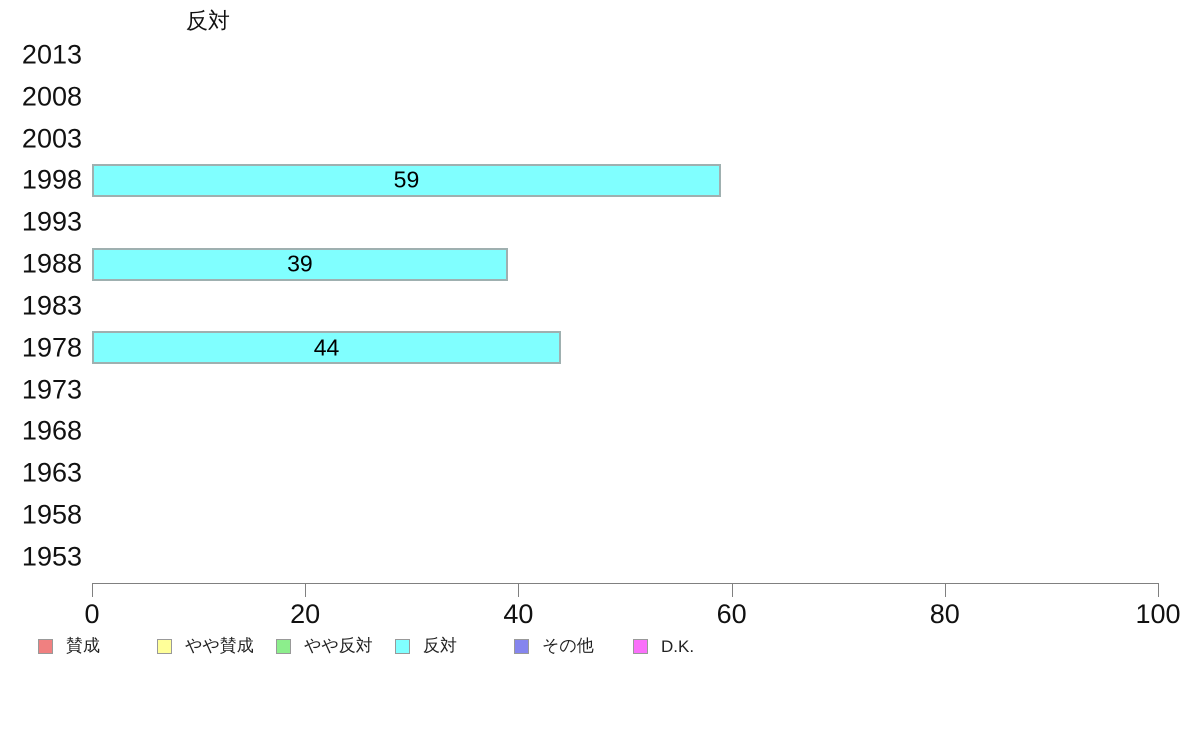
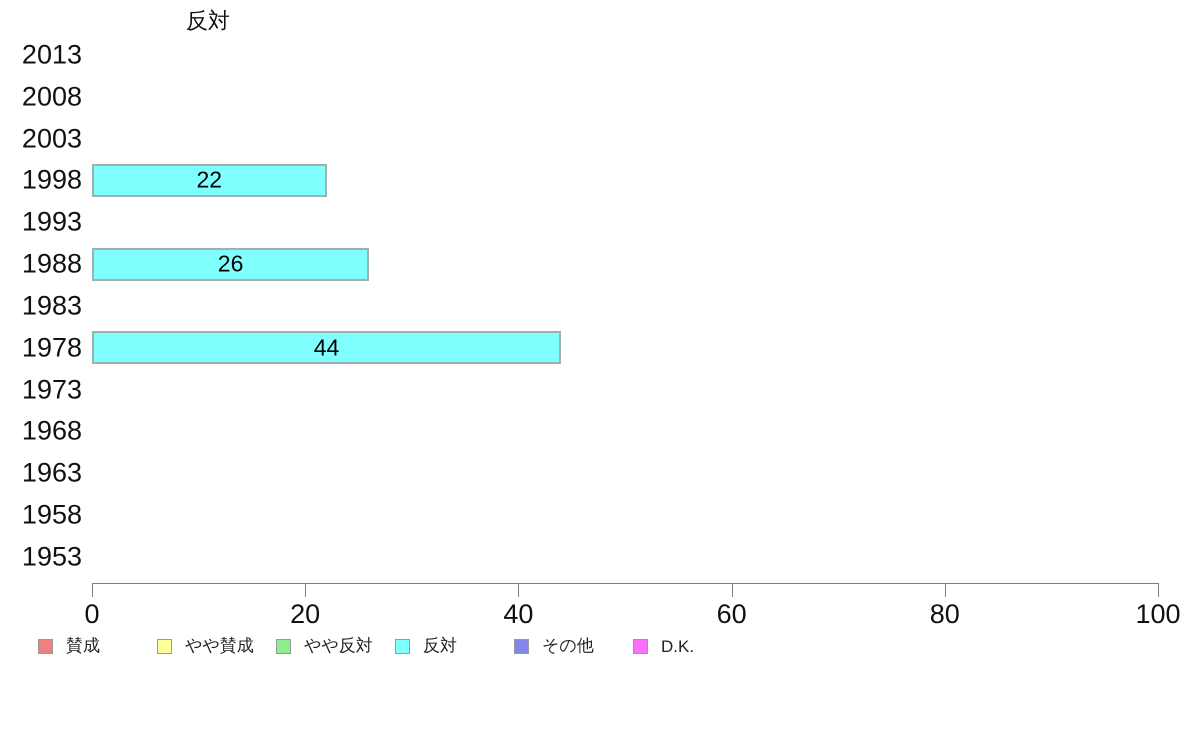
1998: 59 -> 22
1988: 39 -> 26
